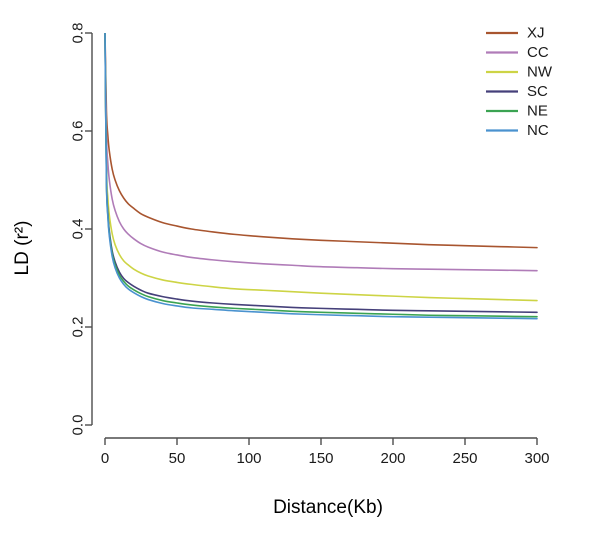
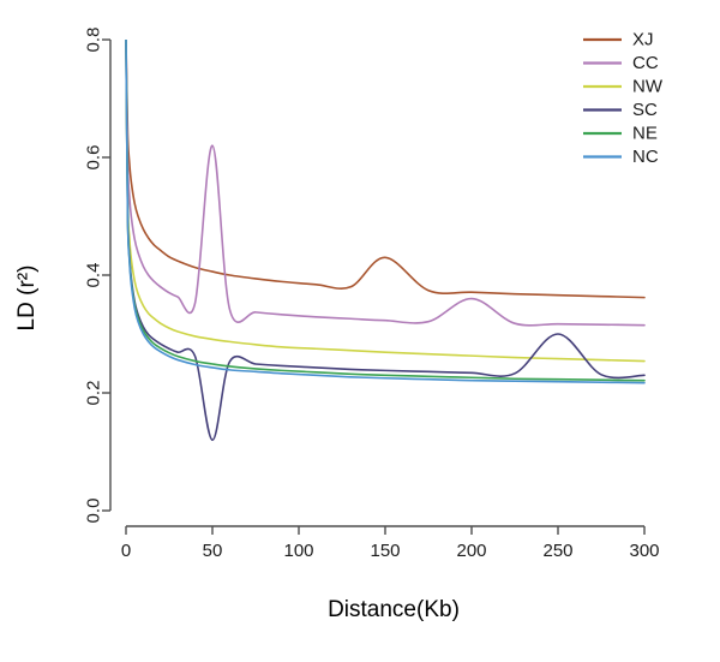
CC/50: 0.35 -> 0.62
SC/50: 0.26 -> 0.12
XJ/150: 0.38 -> 0.43
CC/200: 0.32 -> 0.36
SC/250: 0.23 -> 0.30
